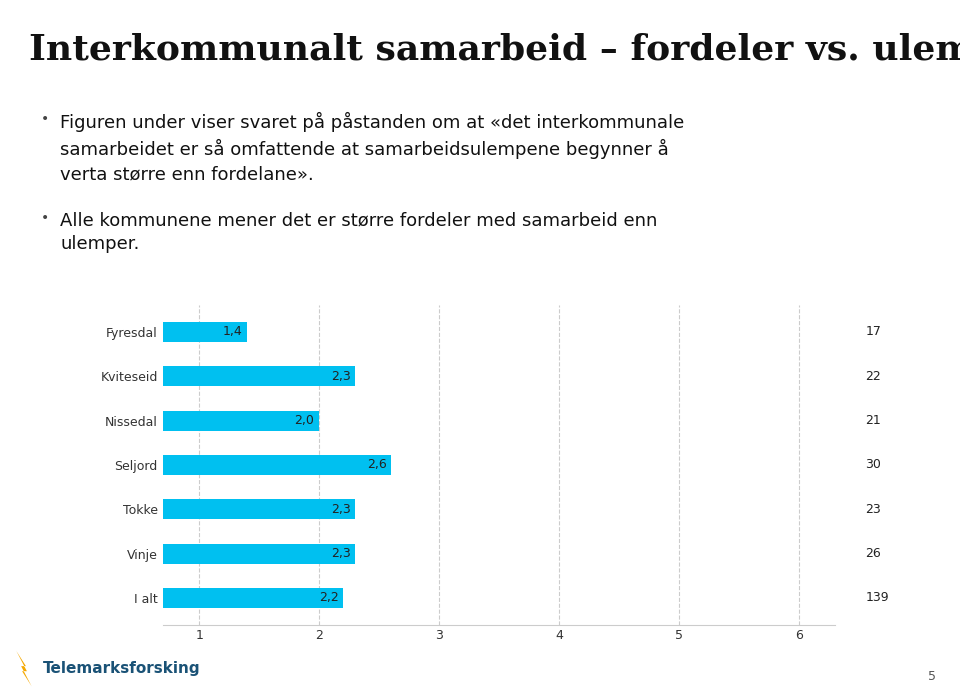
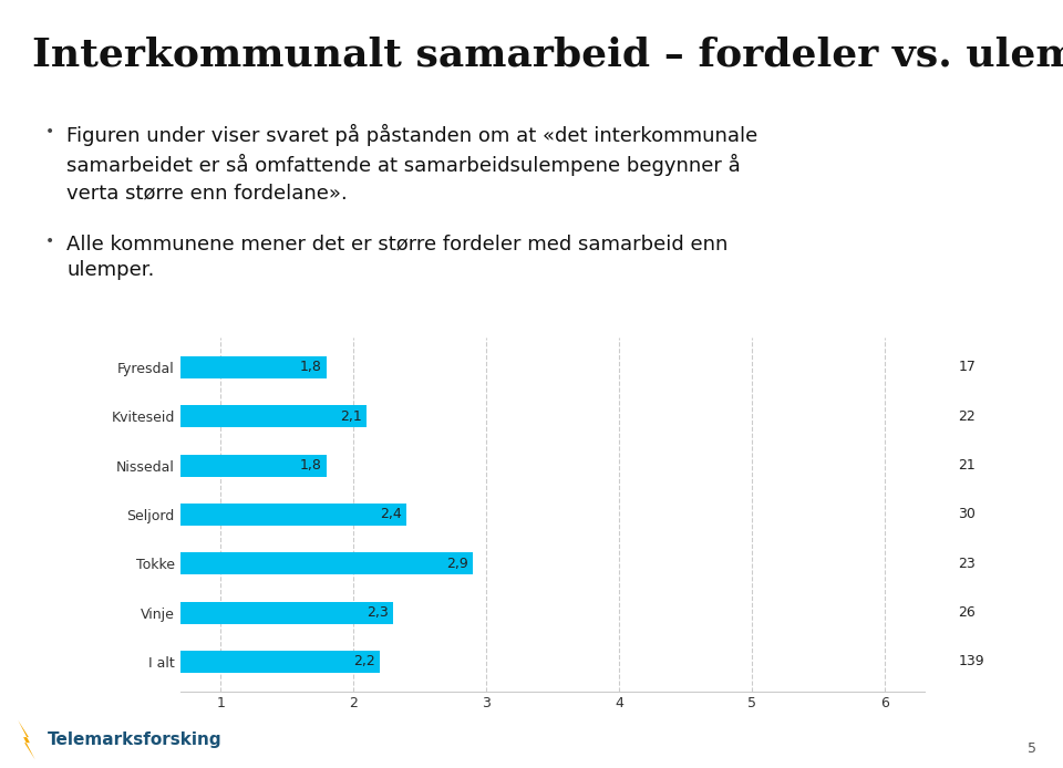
Fyresdal: 1,4 -> 1,8
Kviteseid: 2,3 -> 2,1
Nissedal: 2,0 -> 1,8
Seljord: 2,6 -> 2,4
Tokke: 2,3 -> 2,9
